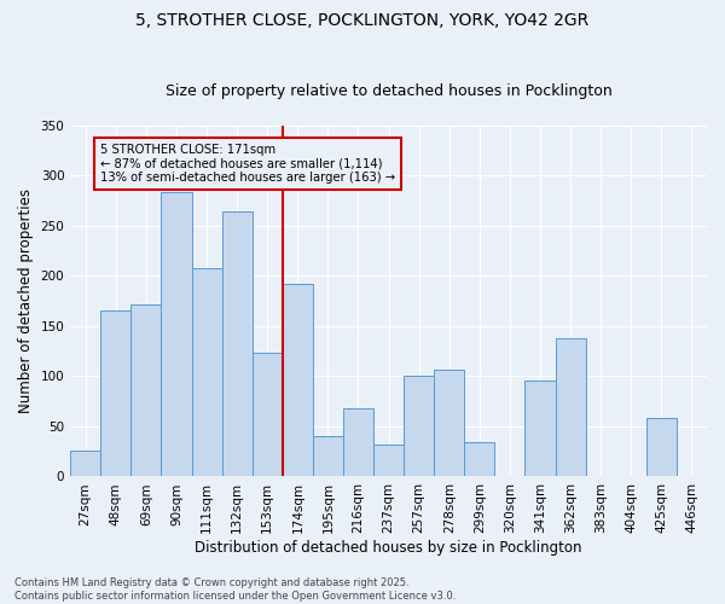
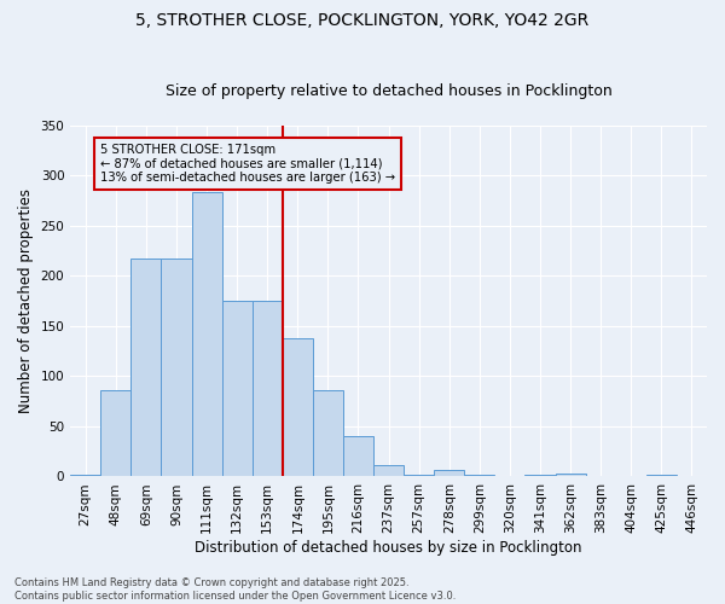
27sqm: 26 -> 2
48sqm: 166 -> 86
69sqm: 172 -> 218
90sqm: 284 -> 218
111sqm: 208 -> 284
132sqm: 264 -> 175
153sqm: 124 -> 175
174sqm: 192 -> 138
195sqm: 40 -> 86
216sqm: 68 -> 40
237sqm: 32 -> 11
257sqm: 100 -> 2
278sqm: 106 -> 6
299sqm: 34 -> 2
341sqm: 96 -> 2
362sqm: 138 -> 3
425sqm: 58 -> 2
